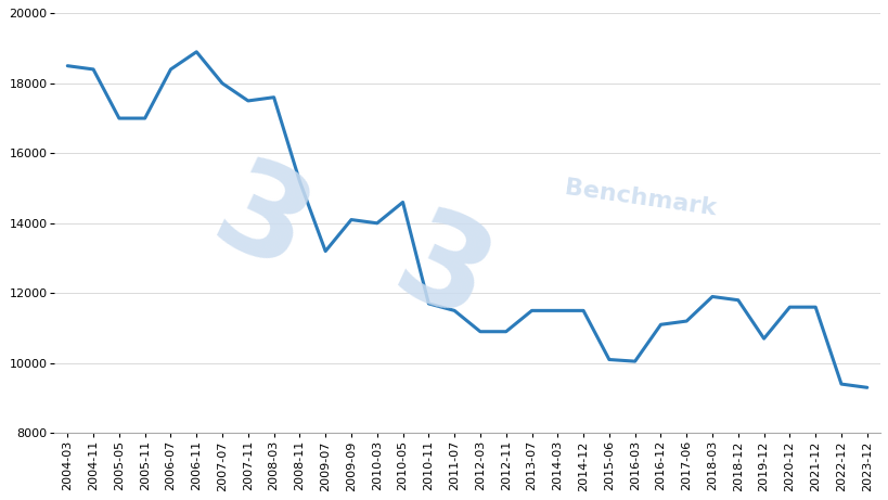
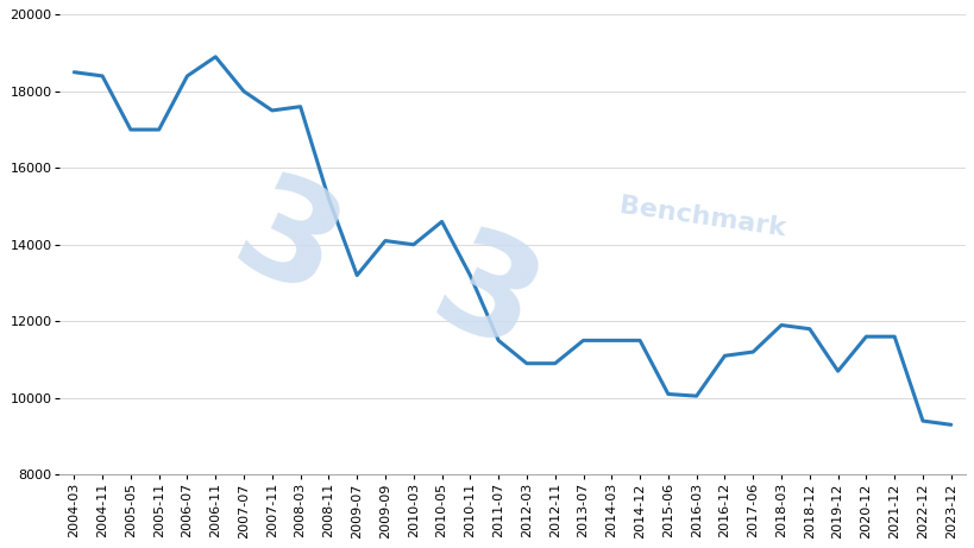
2010-11: 11700 -> 13200
